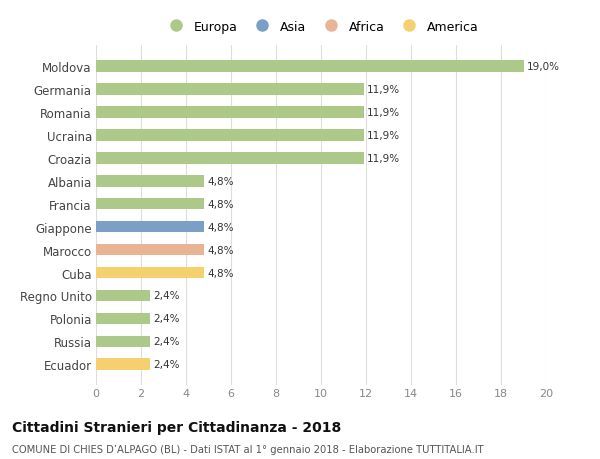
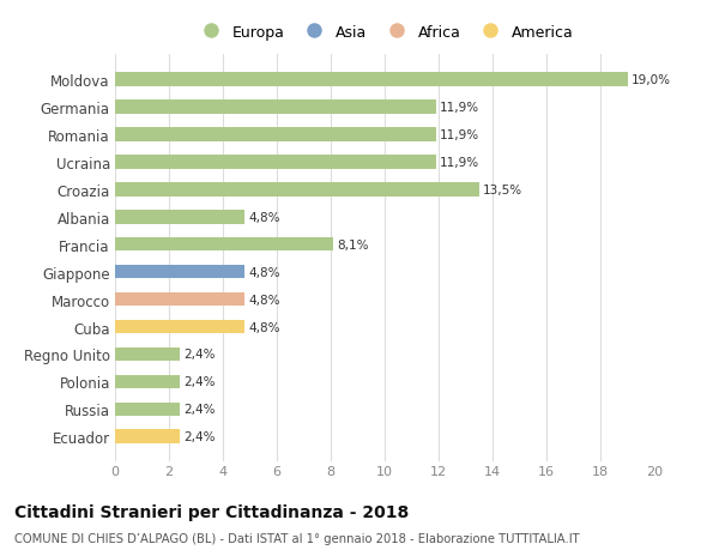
Croazia: 11,9% -> 13,5%
Francia: 4,8% -> 8,1%
